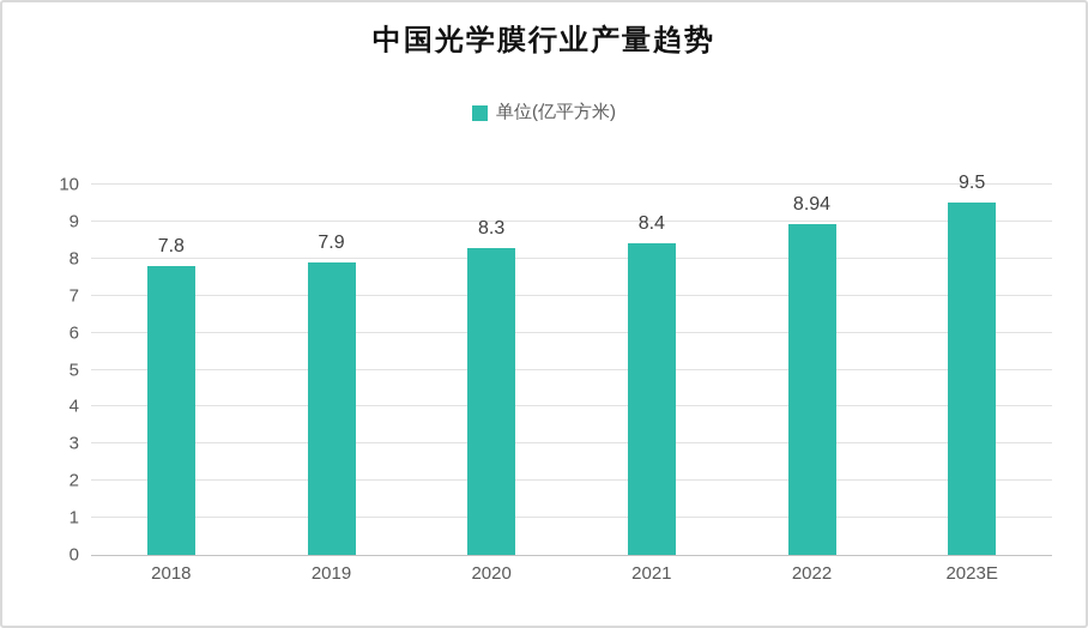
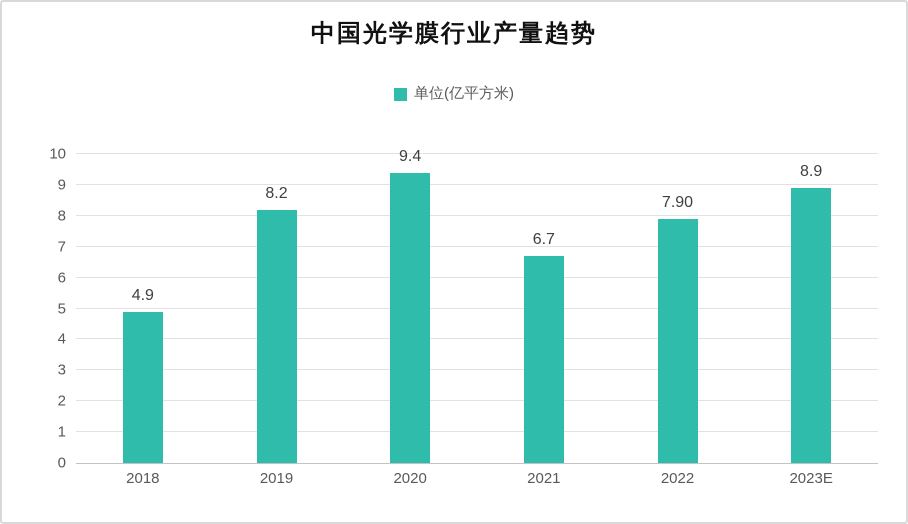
2018: 7.8 -> 4.9
2019: 7.9 -> 8.2
2020: 8.3 -> 9.4
2021: 8.4 -> 6.7
2022: 8.94 -> 7.90
2023E: 9.5 -> 8.9
